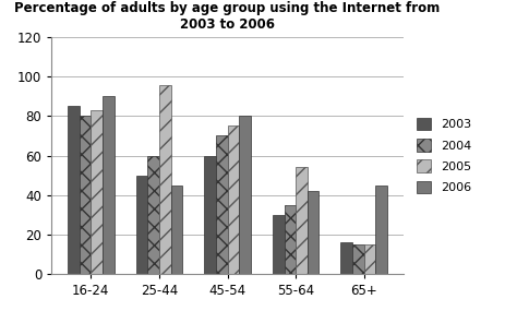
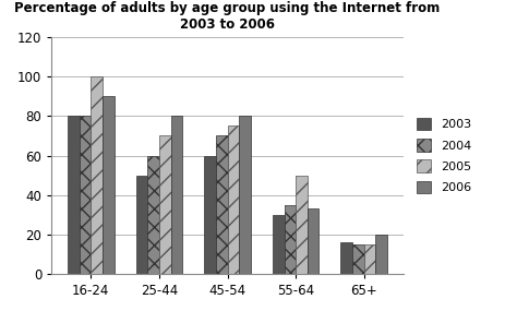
2003/16-24: 85 -> 80
2005/16-24: 83 -> 100
2005/25-44: 96 -> 70
2006/25-44: 45 -> 80
2005/55-64: 54 -> 50
2006/55-64: 42 -> 33
2006/65+: 45 -> 20
